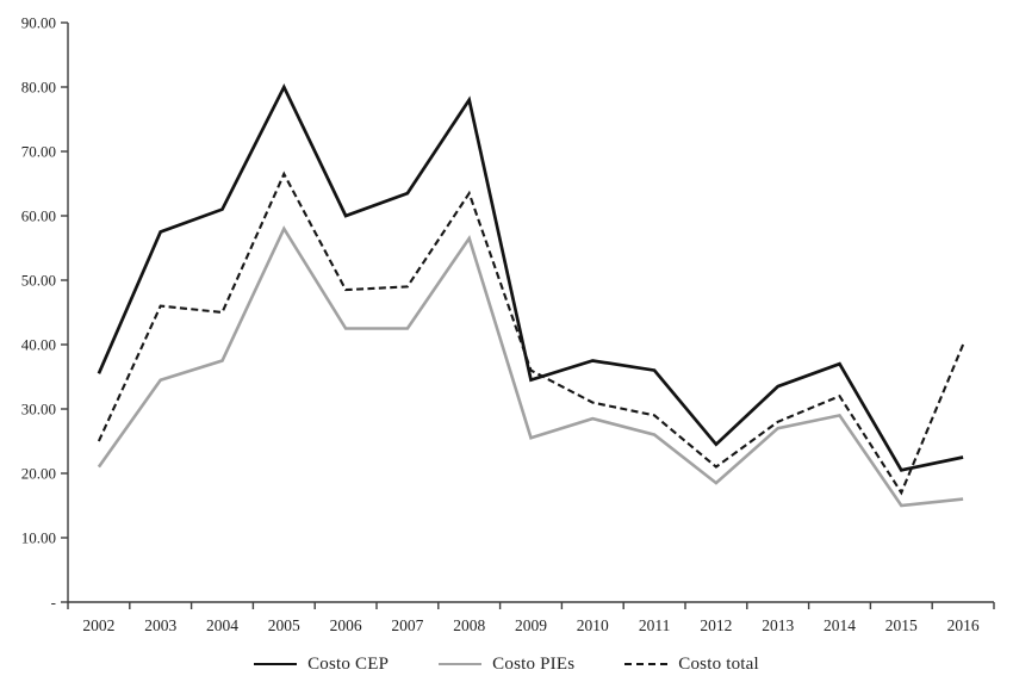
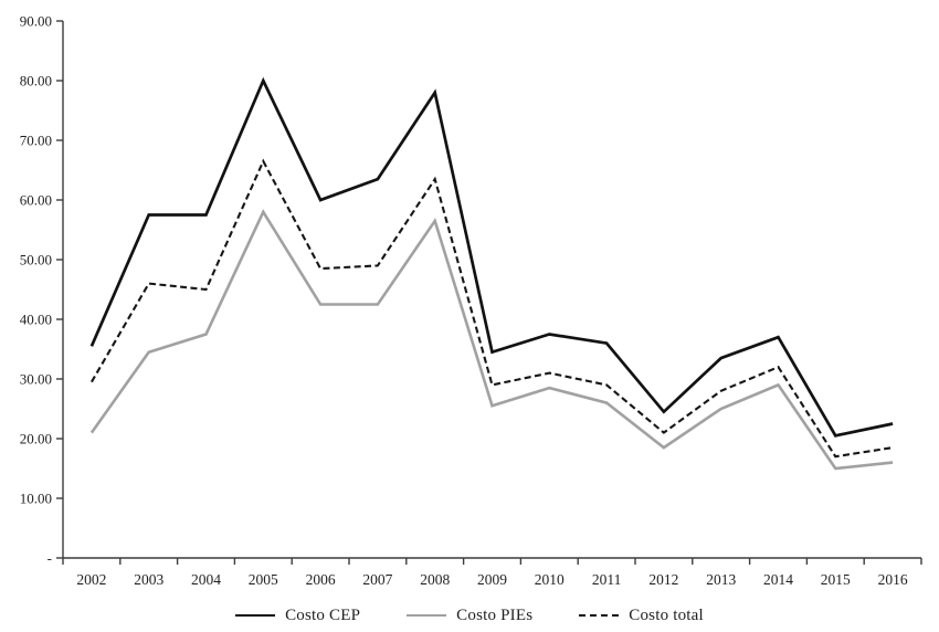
Costo total/2002: 25 -> 30
Costo CEP/2004: 61 -> 58
Costo total/2009: 36 -> 29
Costo PIEs/2013: 27 -> 25
Costo total/2016: 40 -> 18
